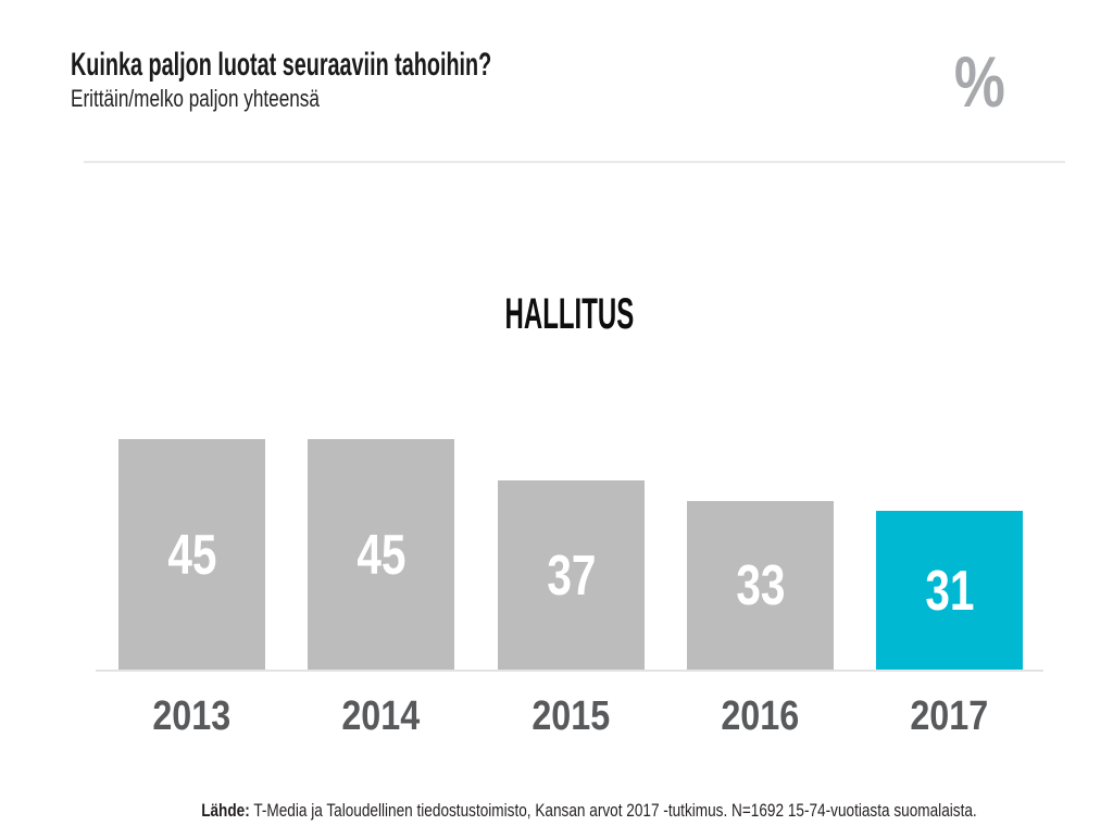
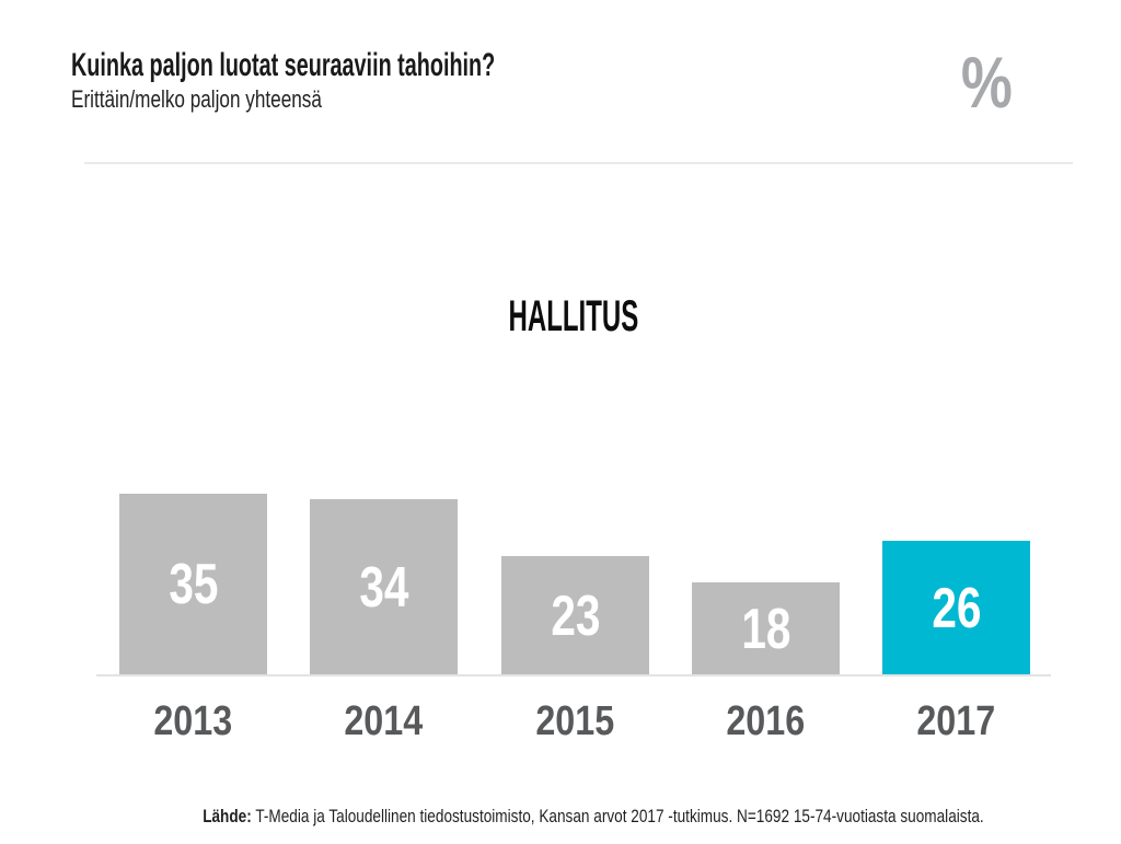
2013: 45 -> 35
2014: 45 -> 34
2015: 37 -> 23
2016: 33 -> 18
2017: 31 -> 26
